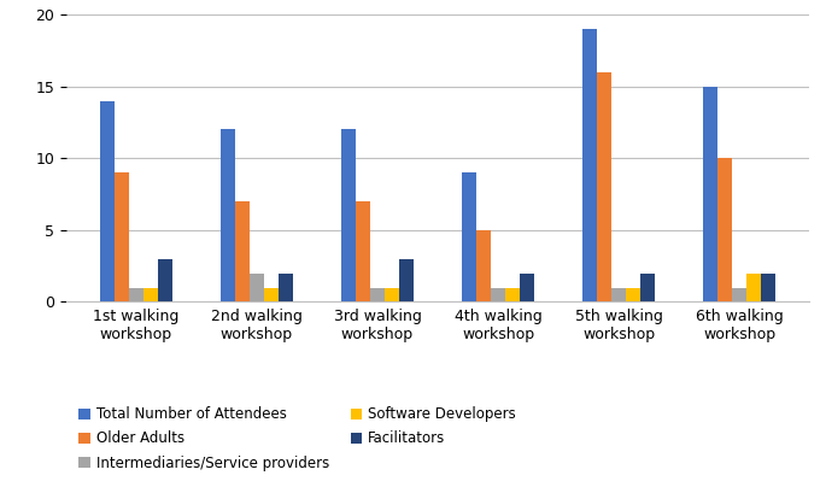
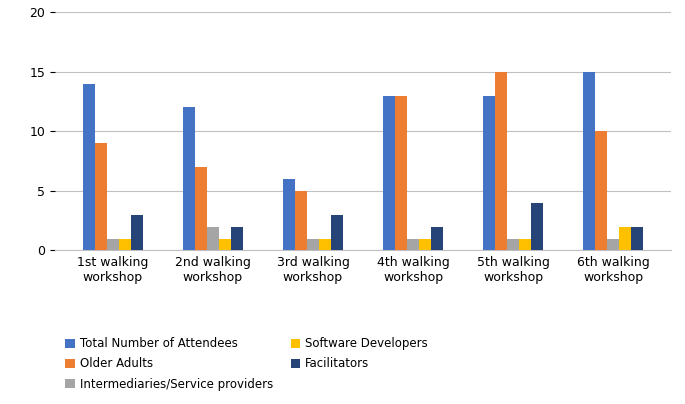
Total Number of Attendees/3rd walking workshop: 12 -> 6
Older Adults/3rd walking workshop: 7 -> 5
Total Number of Attendees/4th walking workshop: 9 -> 13
Older Adults/4th walking workshop: 5 -> 13
Total Number of Attendees/5th walking workshop: 19 -> 13
Older Adults/5th walking workshop: 16 -> 15
Facilitators/5th walking workshop: 2 -> 4
